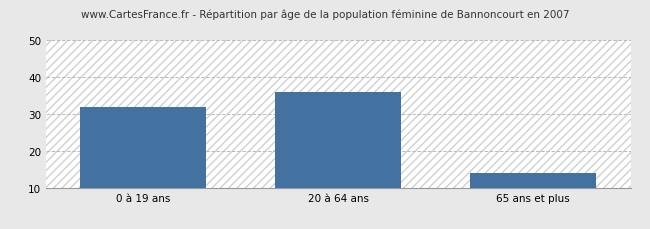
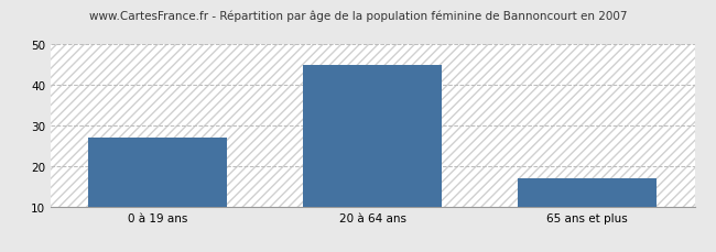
0 à 19 ans: 32 -> 27
20 à 64 ans: 36 -> 45
65 ans et plus: 14 -> 17
